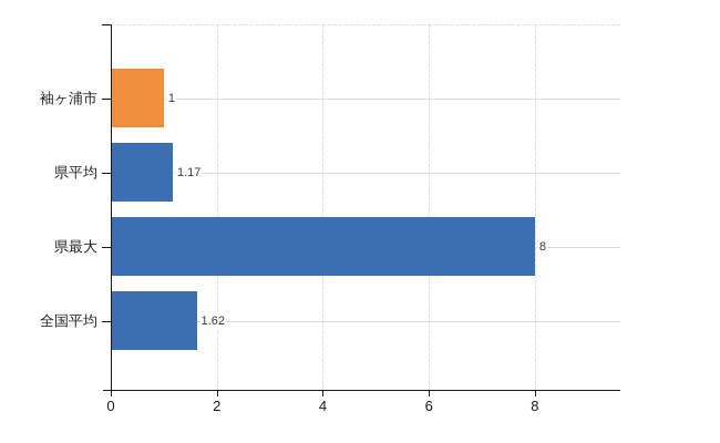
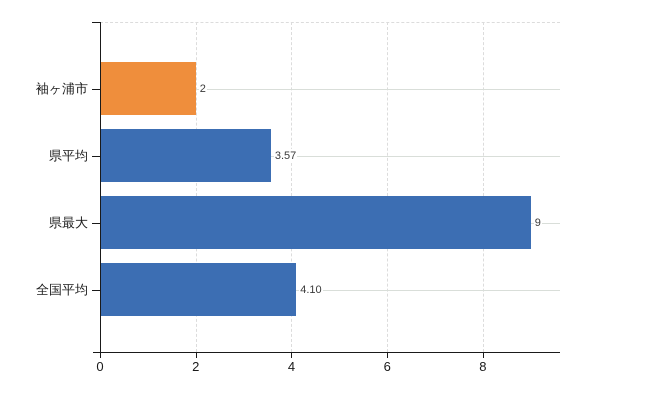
袖ヶ浦市: 1 -> 2
県平均: 1.17 -> 3.57
県最大: 8 -> 9
全国平均: 1.62 -> 4.10
